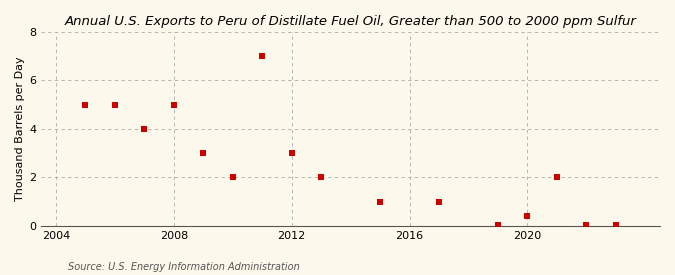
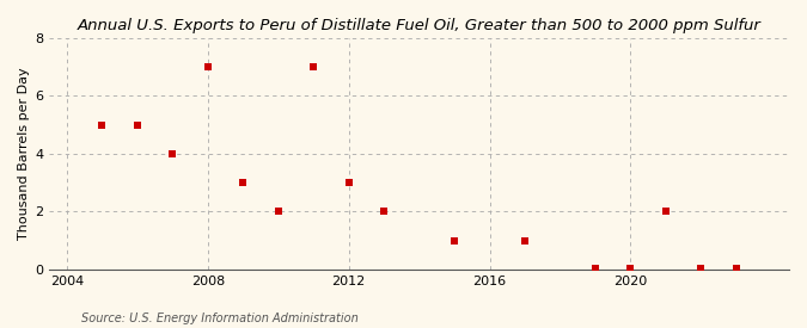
2008: 5.00 -> 7.00
2020: 0.40 -> 0.04
